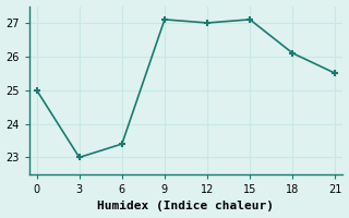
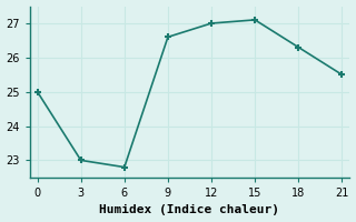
6: 23.4 -> 22.8
9: 27.1 -> 26.6
18: 26.1 -> 26.3
